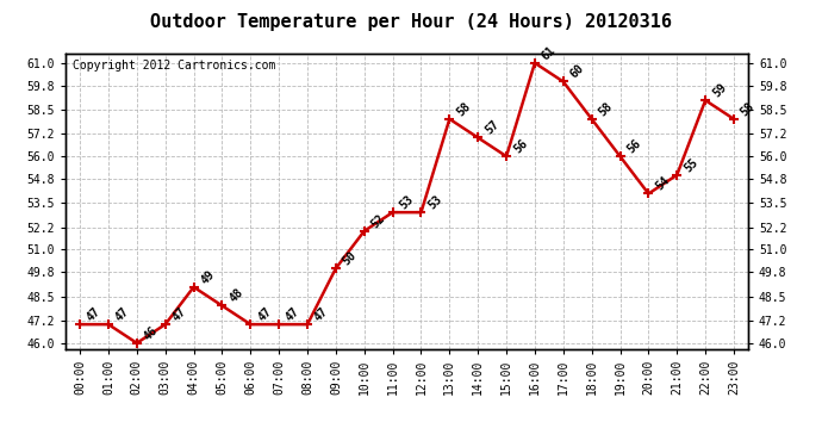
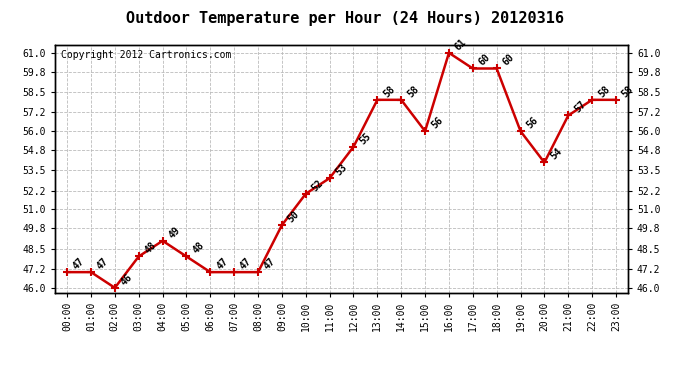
03:00: 47 -> 48
12:00: 53 -> 55
14:00: 57 -> 58
18:00: 58 -> 60
21:00: 55 -> 57
22:00: 59 -> 58
